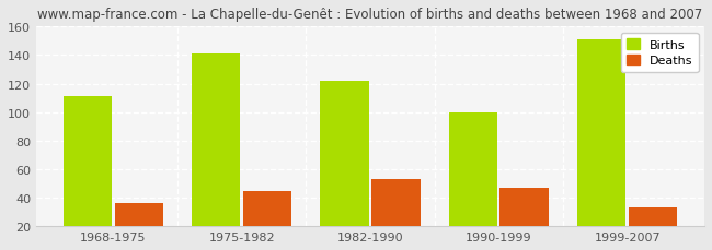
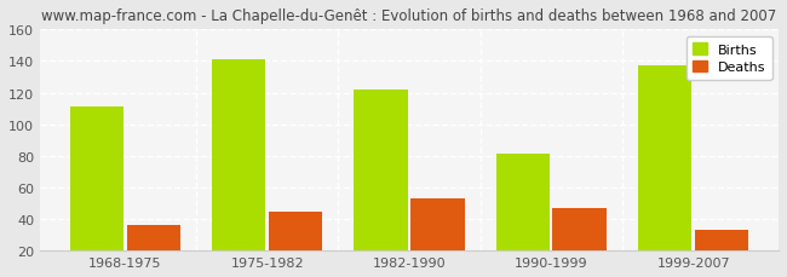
Births/1990-1999: 100 -> 81
Births/1999-2007: 151 -> 137
